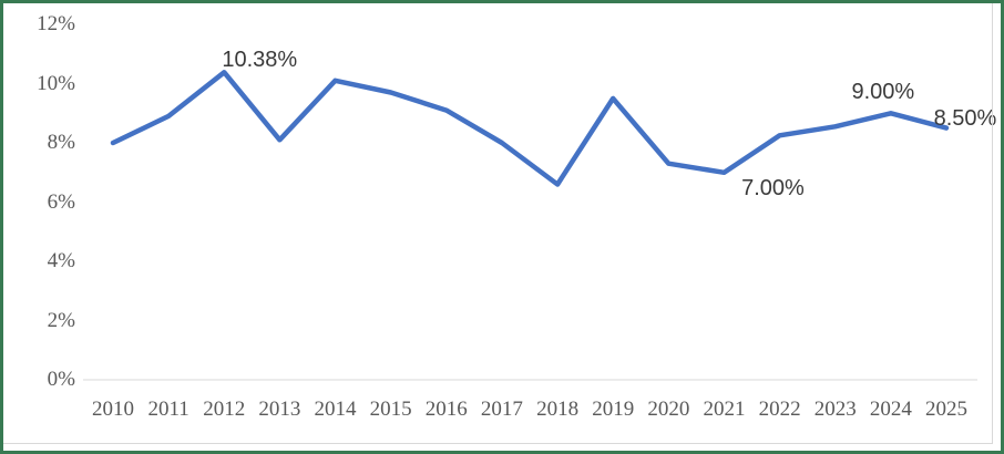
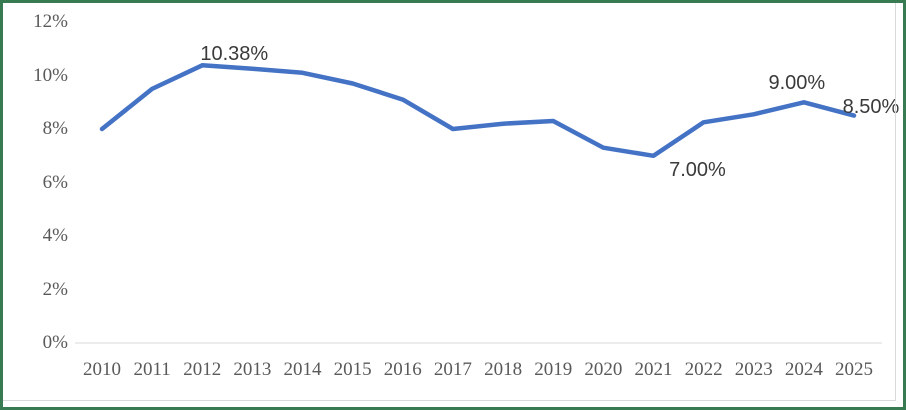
2011: 8.9% -> 9.5%
2013: 8.1% -> 10.2%
2018: 6.6% -> 8.2%
2019: 9.5% -> 8.3%
